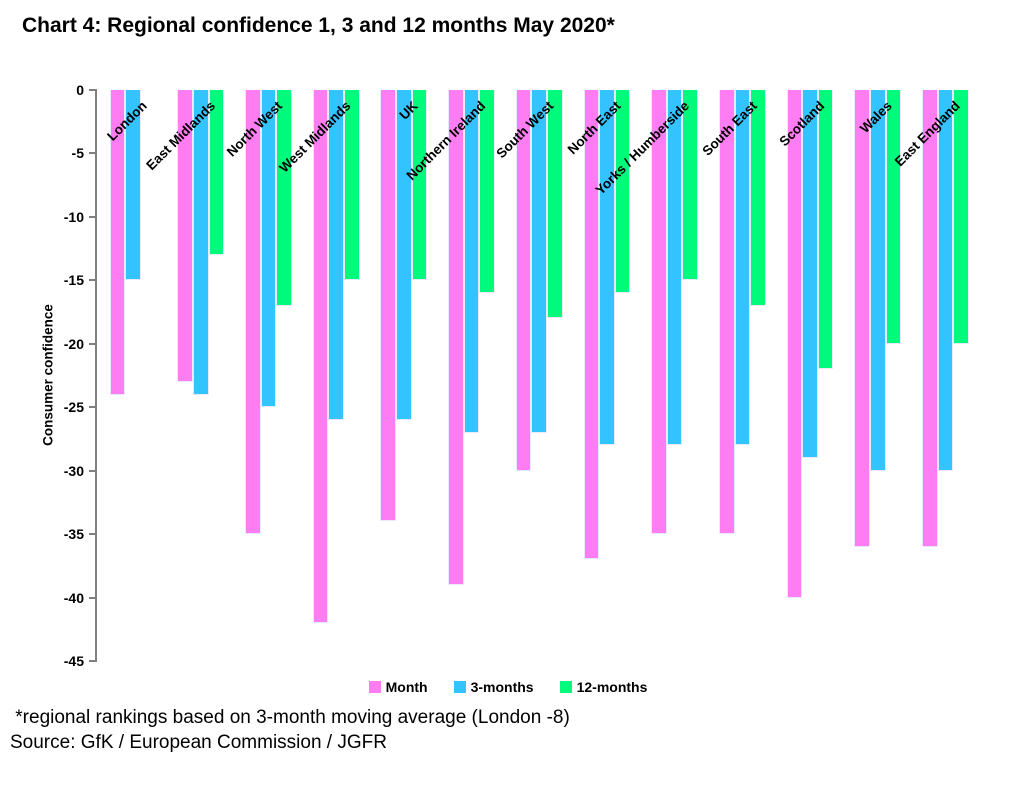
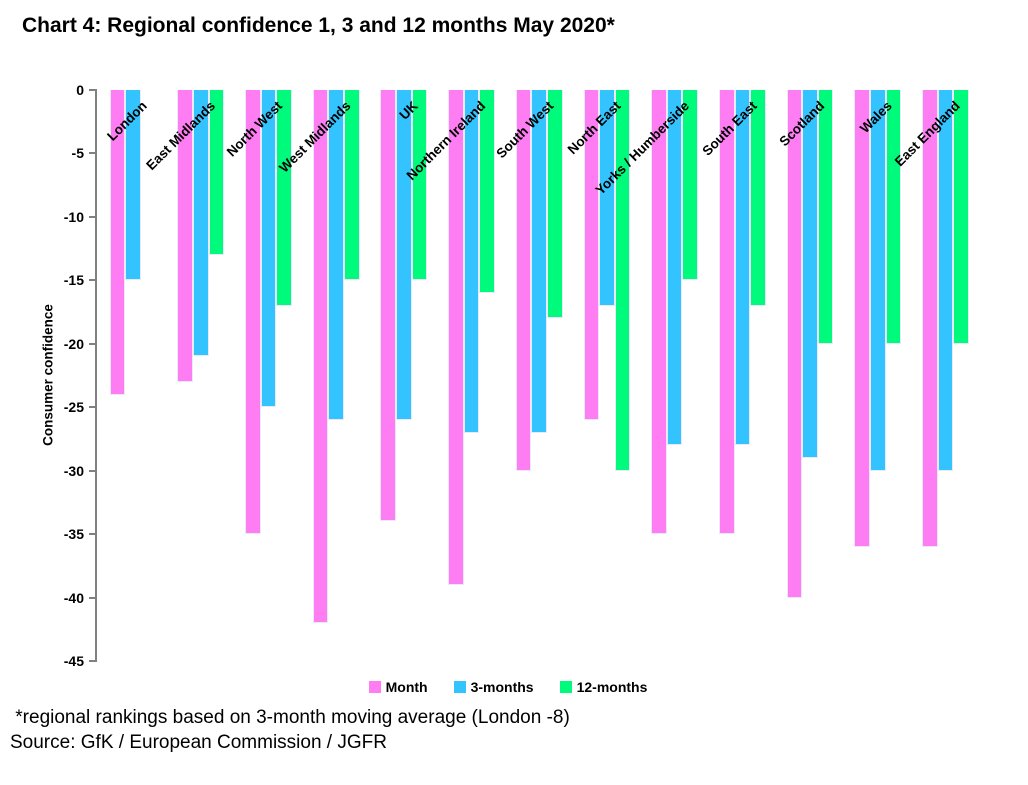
3-months/East Midlands: -24 -> -21
Month/North East: -37 -> -26
3-months/North East: -28 -> -17
12-months/North East: -16 -> -30
12-months/Scotland: -22 -> -20
